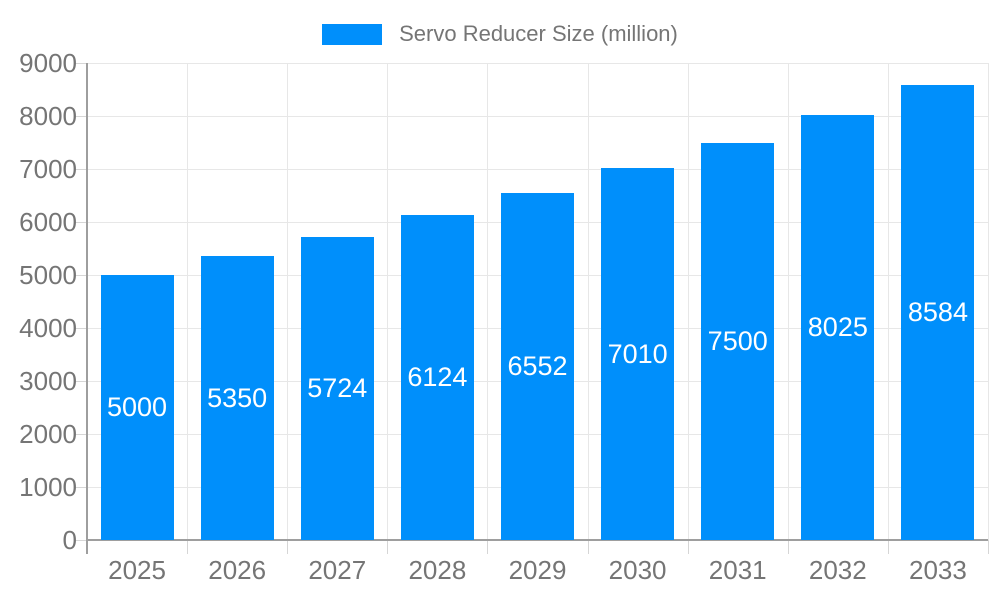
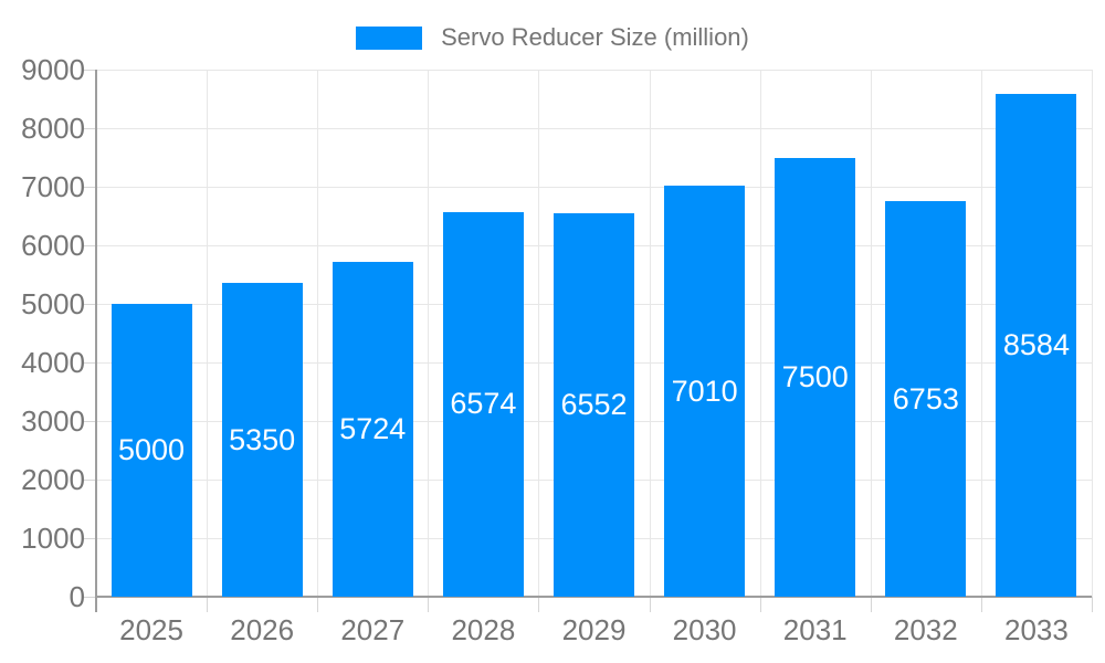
2028: 6124 -> 6574
2032: 8025 -> 6753
